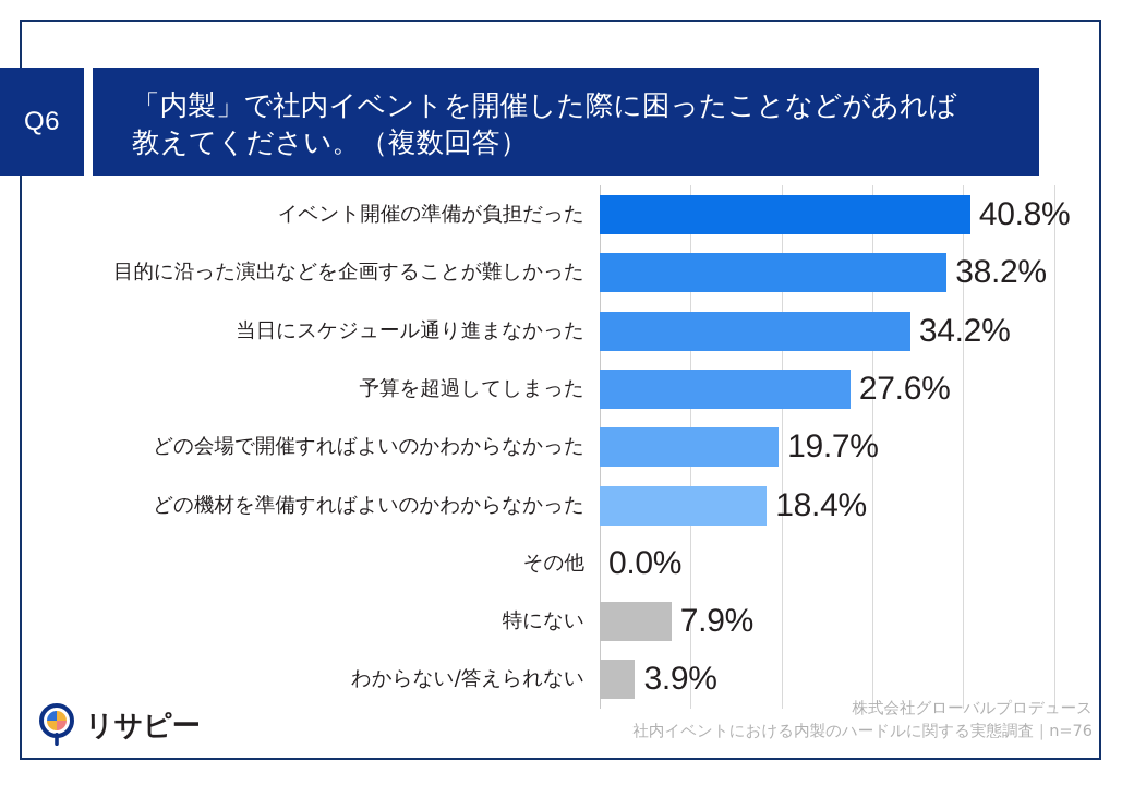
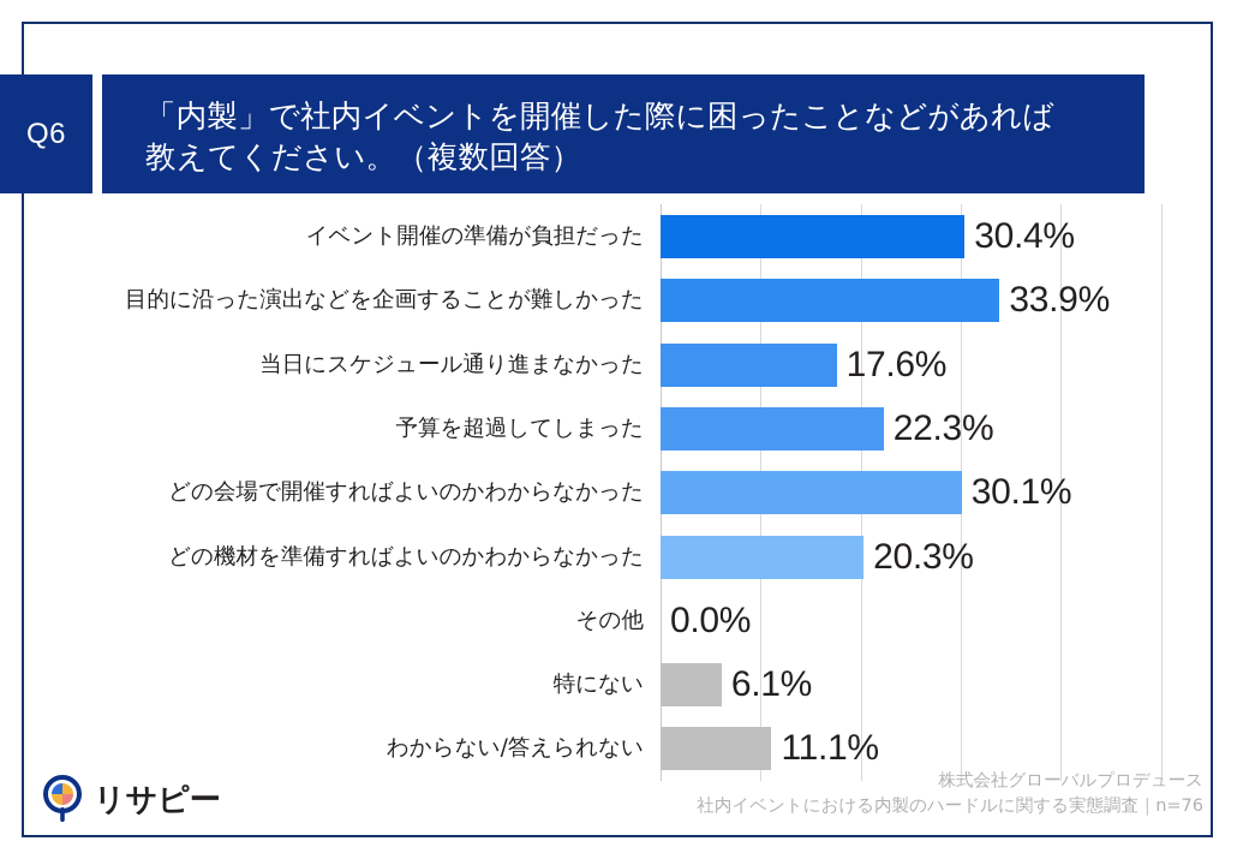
イベント開催の準備が負担だった: 40.8% -> 30.4%
目的に沿った演出などを企画することが難しかった: 38.2% -> 33.9%
当日にスケジュール通り進まなかった: 34.2% -> 17.6%
予算を超過してしまった: 27.6% -> 22.3%
どの会場で開催すればよいのかわからなかった: 19.7% -> 30.1%
どの機材を準備すればよいのかわからなかった: 18.4% -> 20.3%
特にない: 7.9% -> 6.1%
わからない/答えられない: 3.9% -> 11.1%
